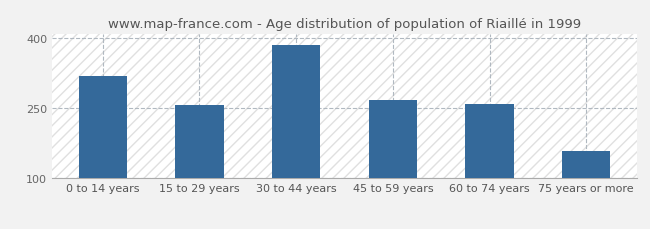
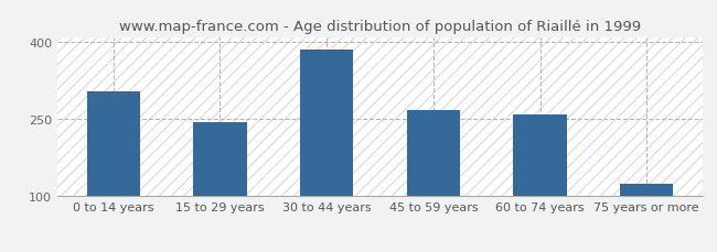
0 to 14 years: 320 -> 305
15 to 29 years: 258 -> 245
75 years or more: 158 -> 125
